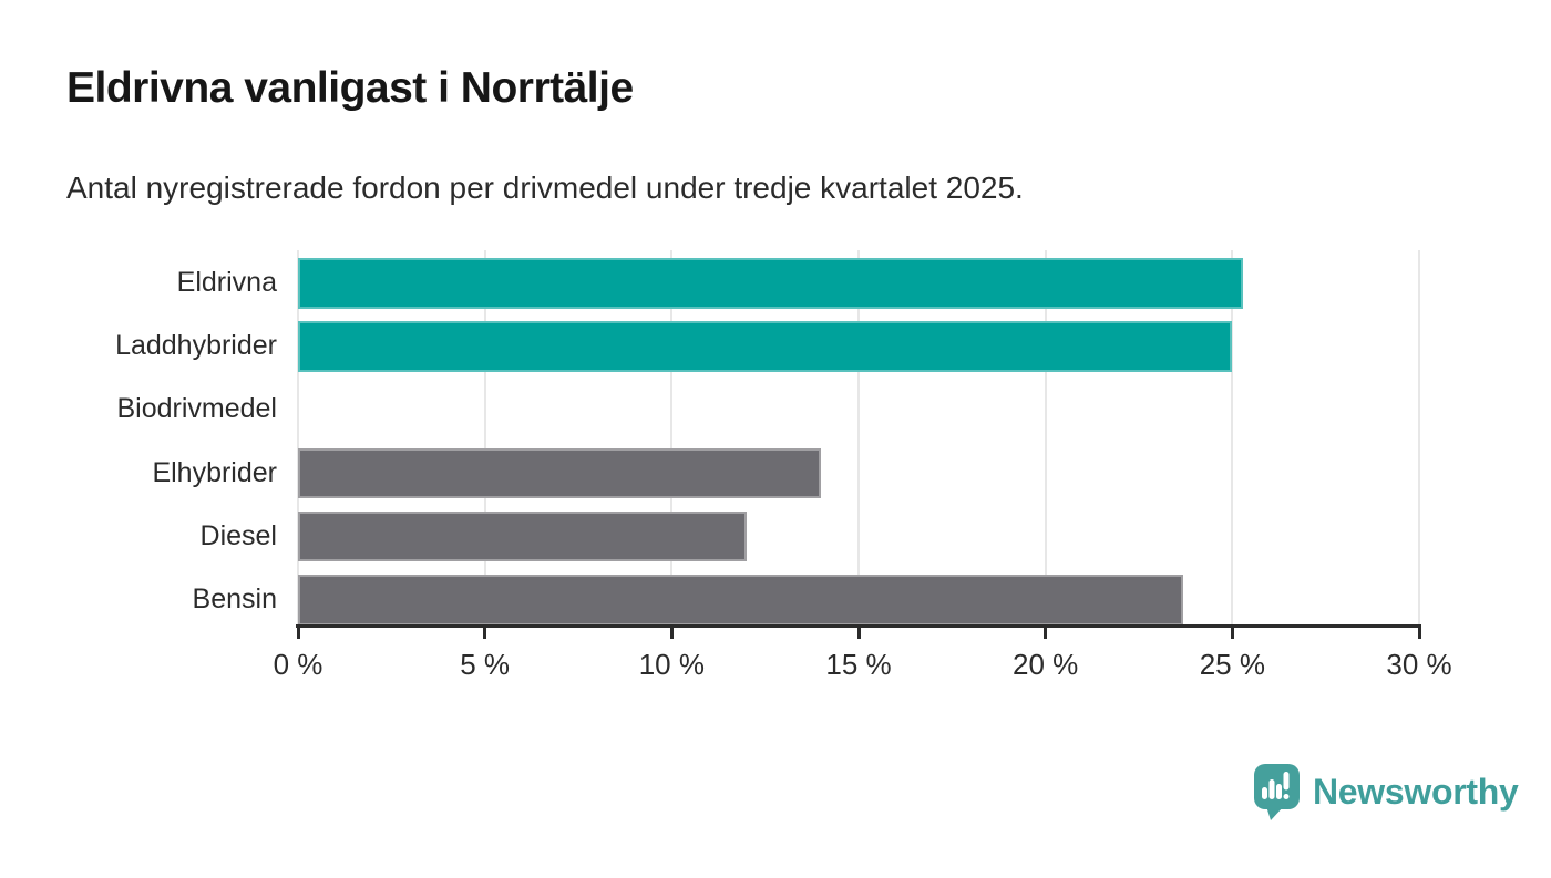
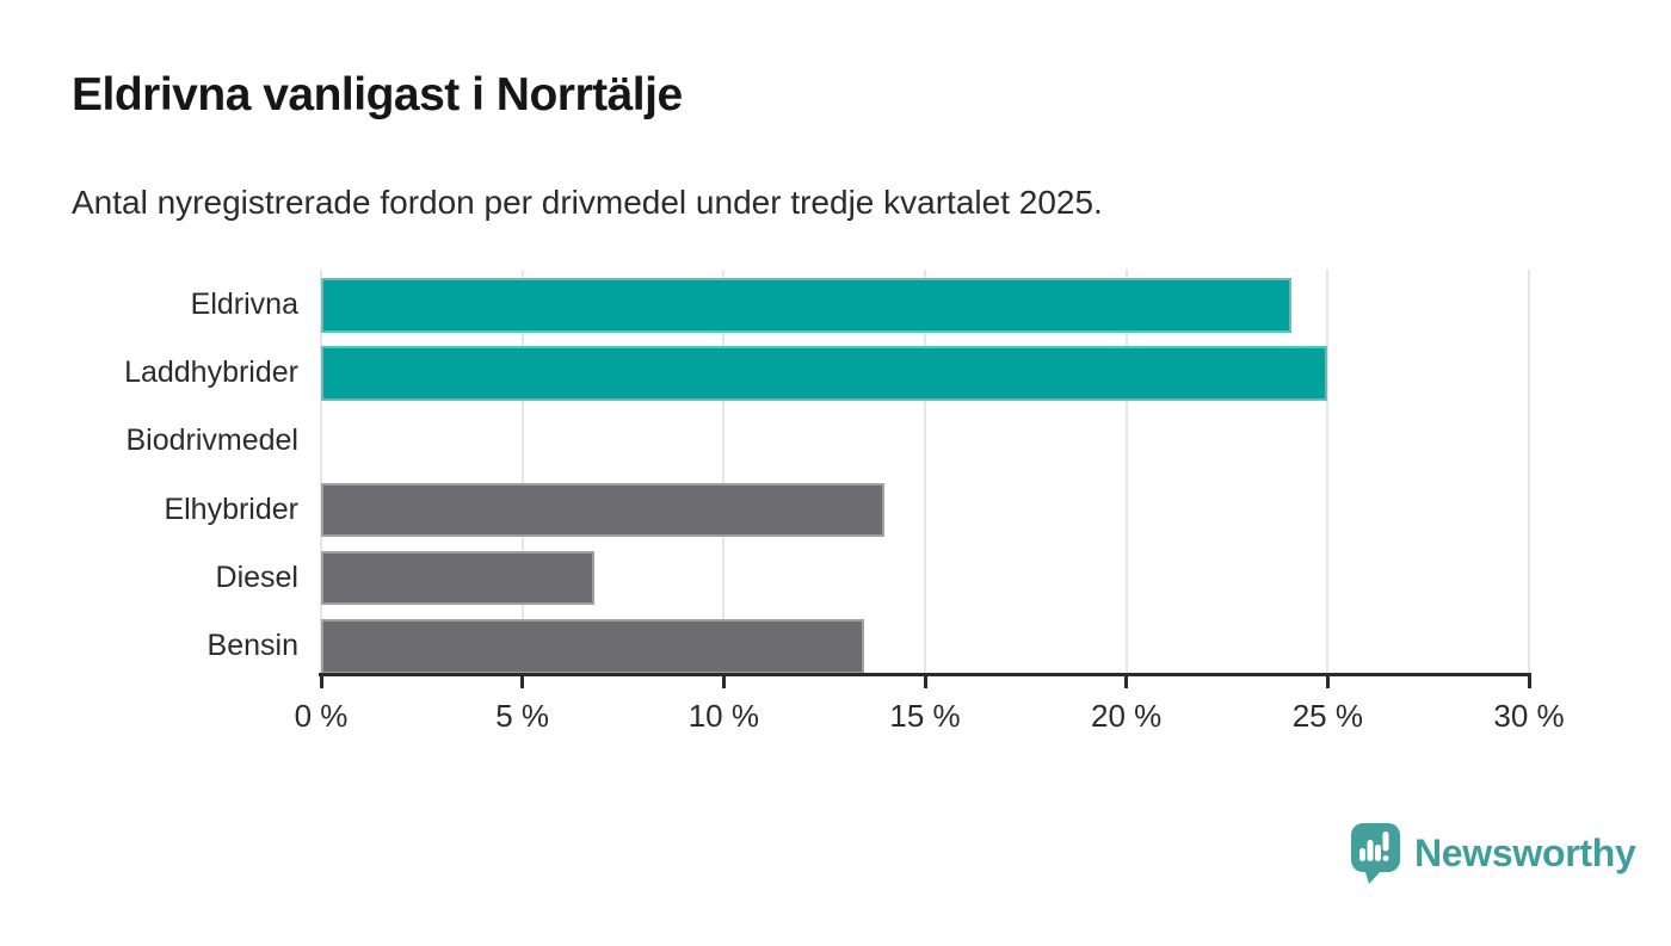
Eldrivna: 25.3% -> 24.1%
Diesel: 12.0% -> 6.8%
Bensin: 23.7% -> 13.5%
